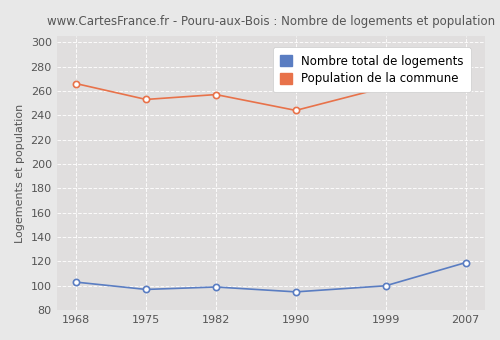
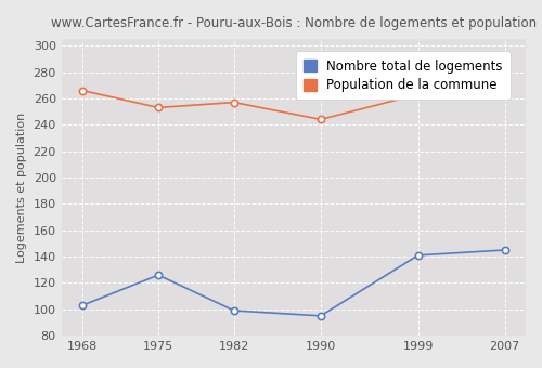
Nombre total de logements/1975: 97 -> 126
Nombre total de logements/1999: 100 -> 141
Nombre total de logements/2007: 119 -> 145
